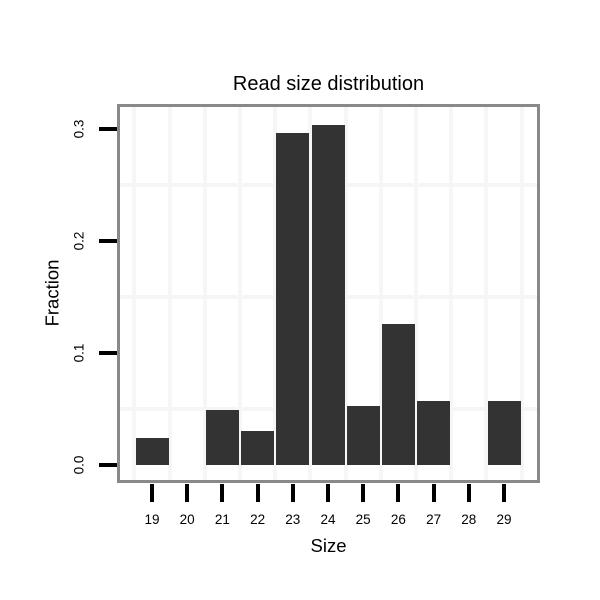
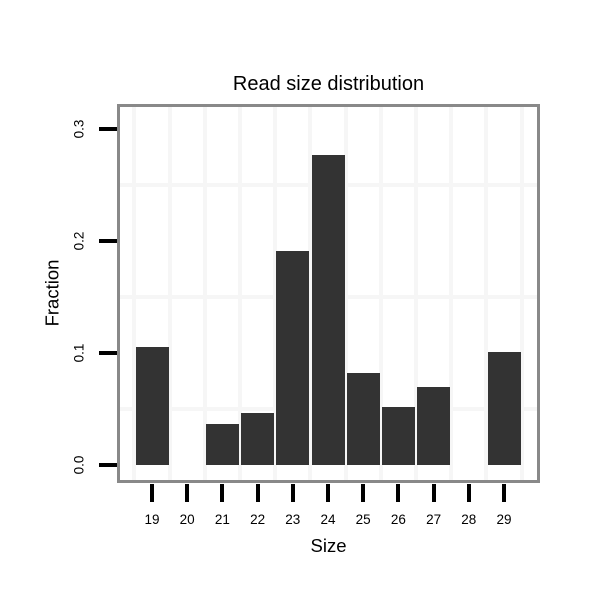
19: 0.024 -> 0.105
21: 0.049 -> 0.037
22: 0.030 -> 0.046
23: 0.296 -> 0.191
24: 0.304 -> 0.277
25: 0.053 -> 0.082
26: 0.126 -> 0.052
27: 0.057 -> 0.070
29: 0.057 -> 0.101
